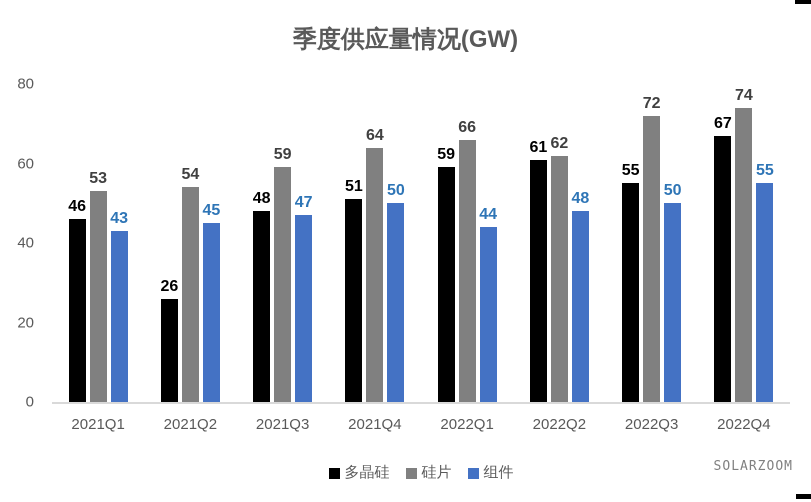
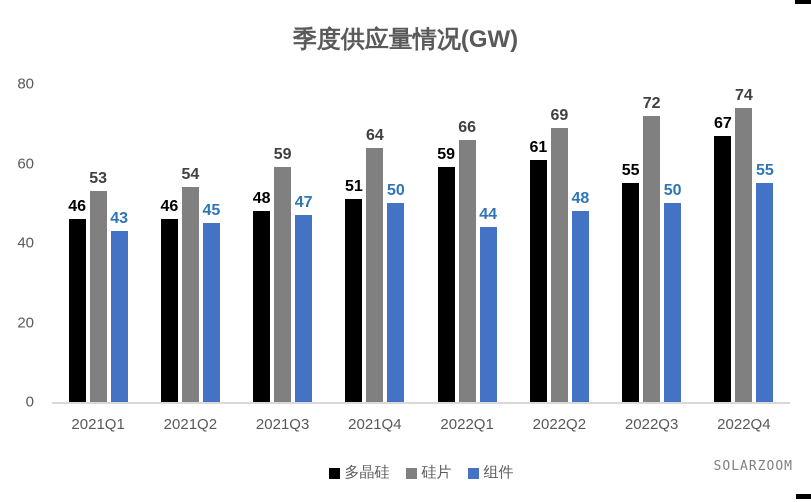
多晶硅/2021Q2: 26 -> 46
硅片/2022Q2: 62 -> 69
